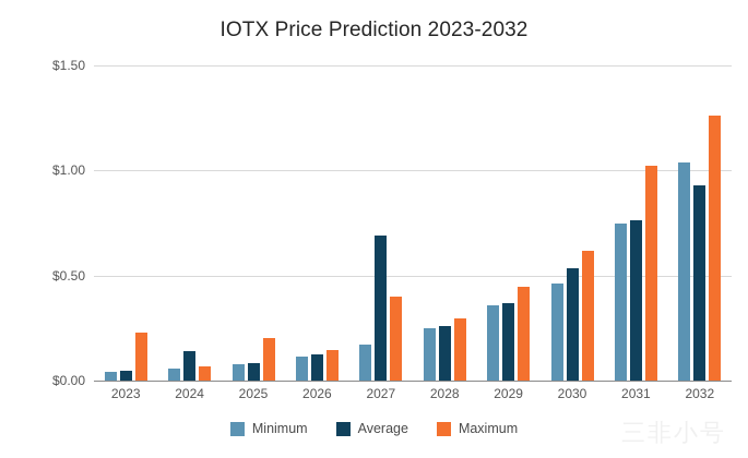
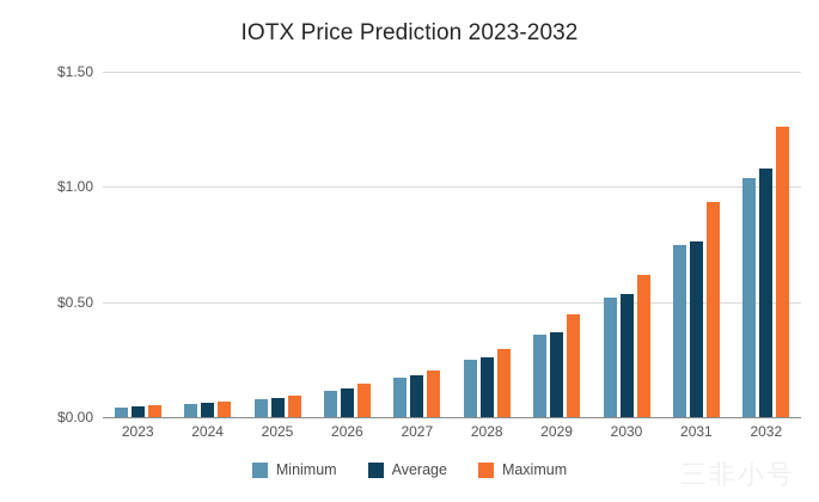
Maximum/2023: $0.23 -> $0.05
Average/2024: $0.14 -> $0.06
Maximum/2025: $0.20 -> $0.10
Average/2027: $0.69 -> $0.18
Maximum/2027: $0.40 -> $0.20
Minimum/2030: $0.46 -> $0.52
Maximum/2031: $1.02 -> $0.94
Average/2032: $0.93 -> $1.08
